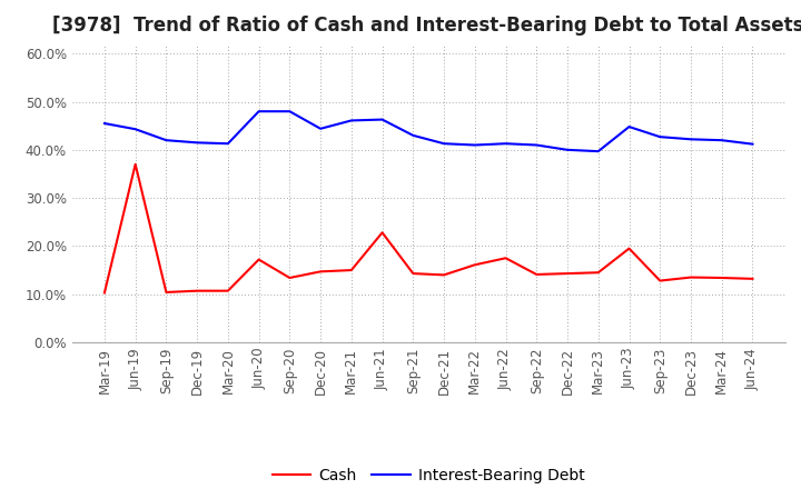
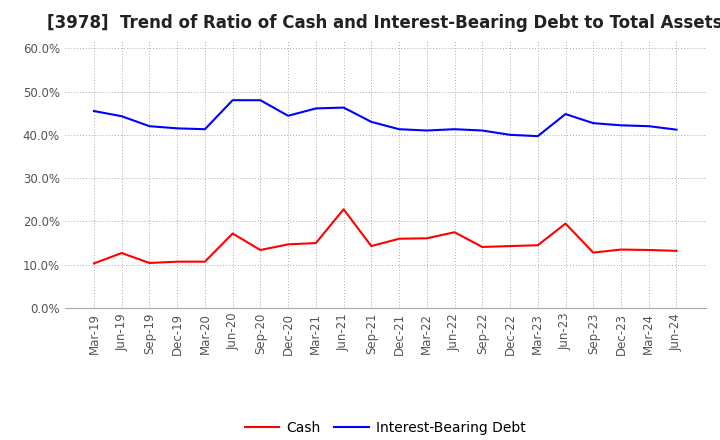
Cash/Jun-19: 37.0% -> 12.7%
Cash/Dec-21: 14.0% -> 16.0%
